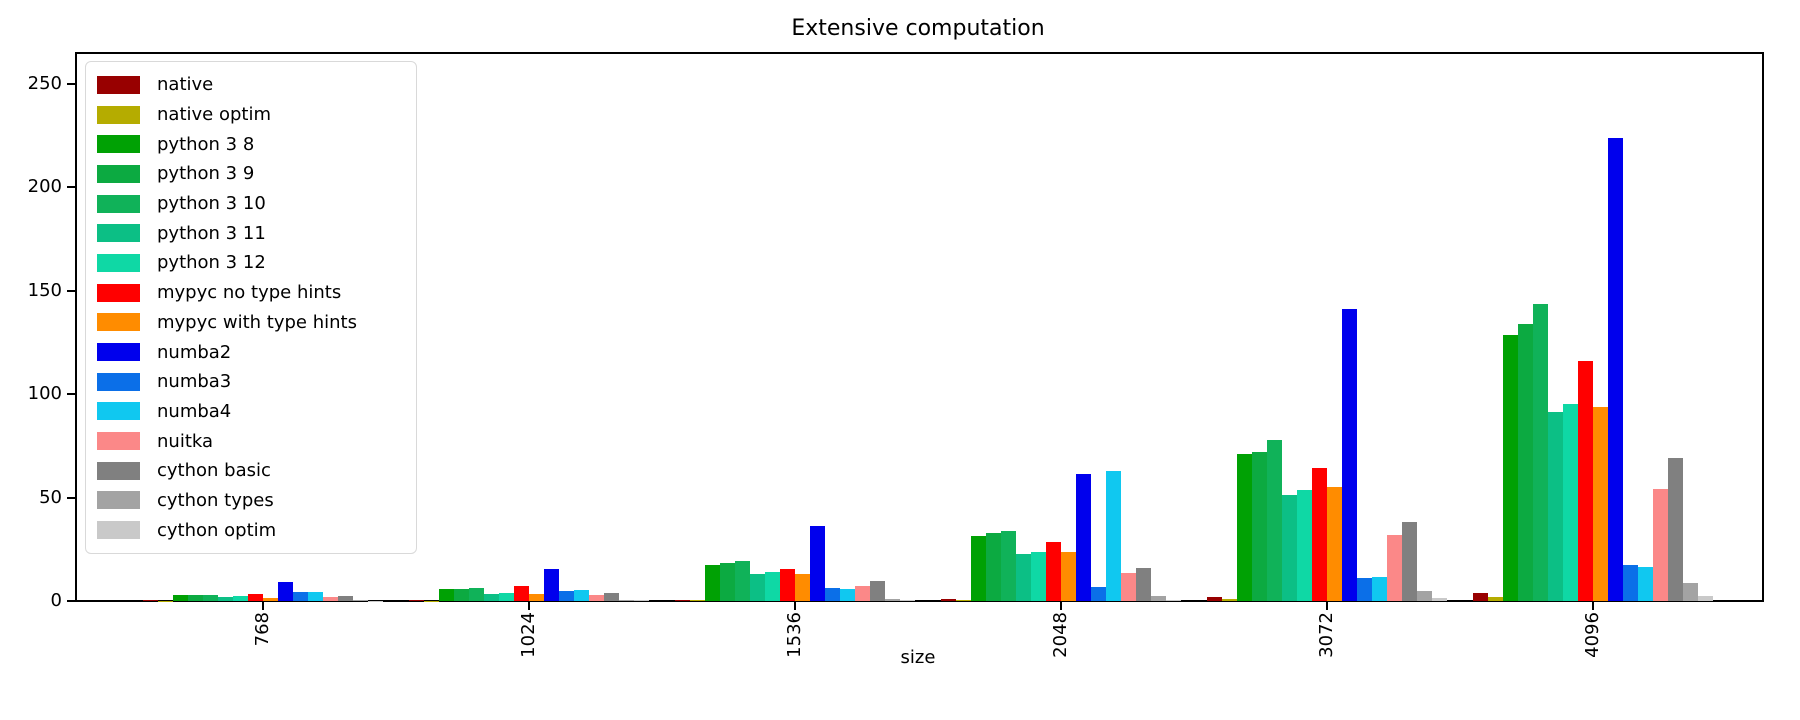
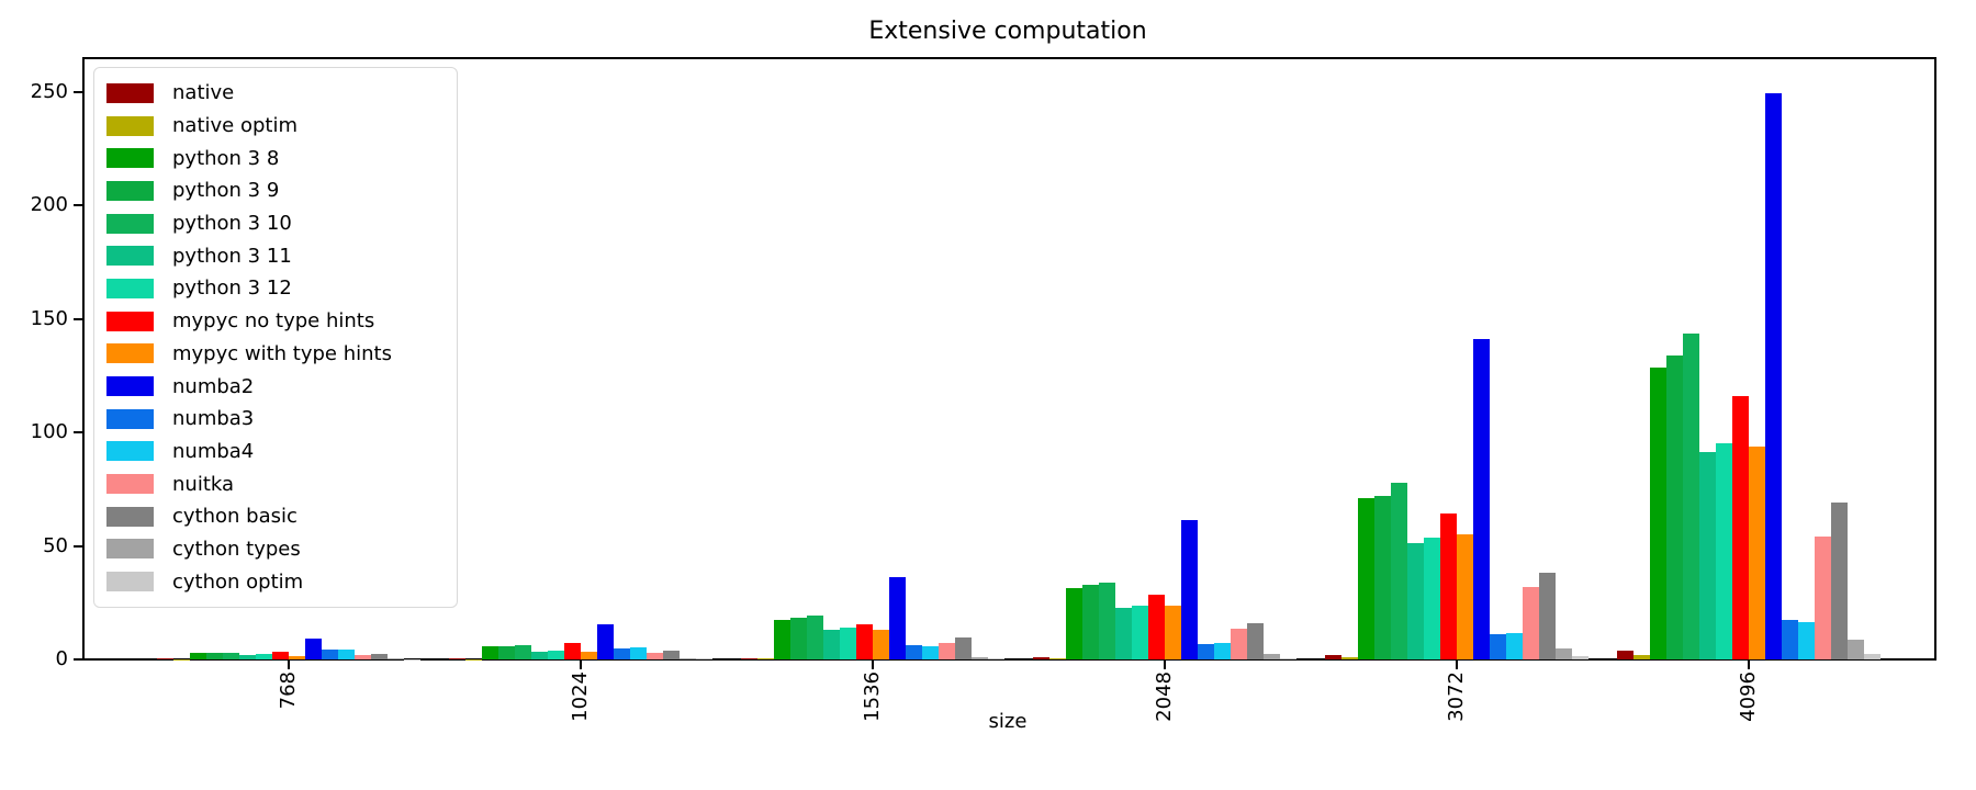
numba4/2048: 63 -> 7
numba2/4096: 224 -> 250
